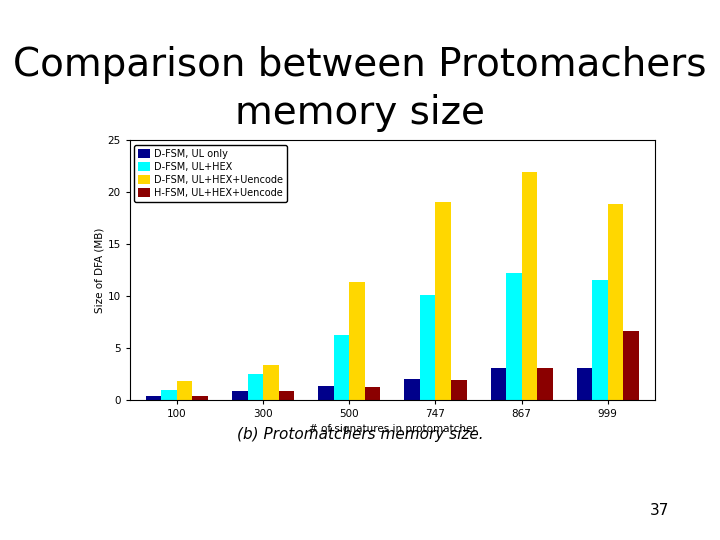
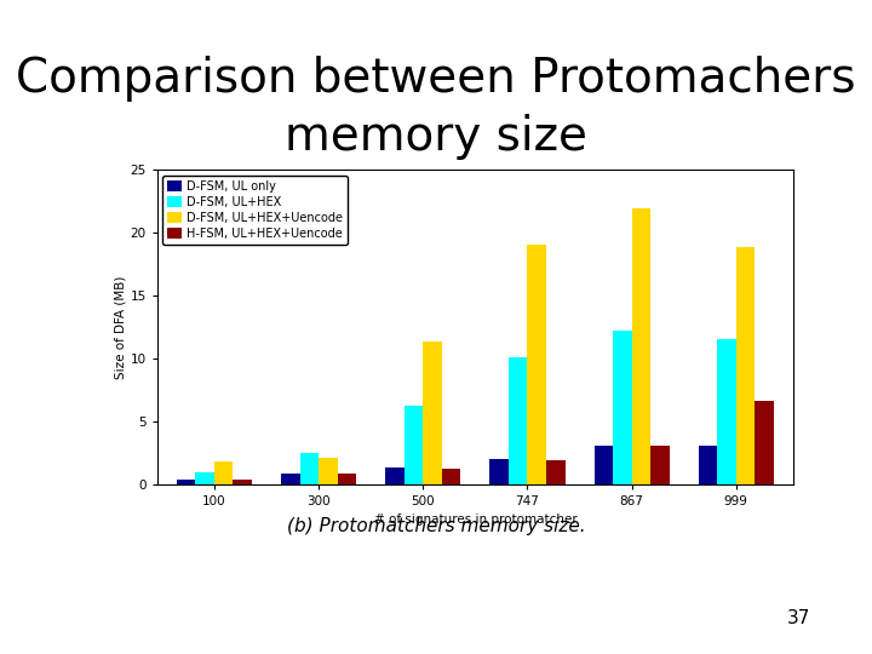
D-FSM, UL+HEX+Uencode/300: 3.3 -> 2.1
